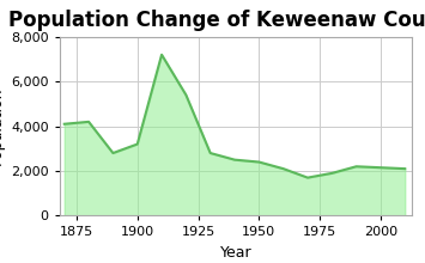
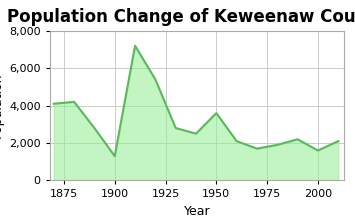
1900: 3,200 -> 1,300
1950: 2,400 -> 3,600
2000: 2,200 -> 1,600
